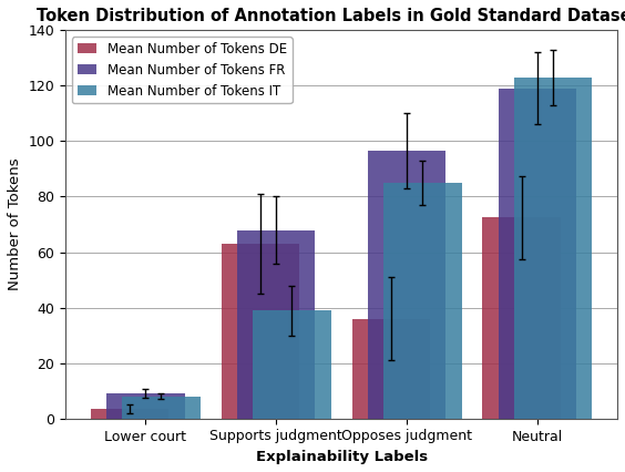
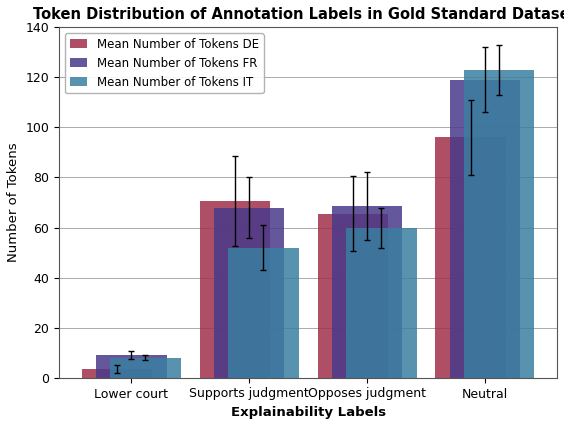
Mean Number of Tokens DE/Supports judgment: 63.0 -> 70.5
Mean Number of Tokens IT/Supports judgment: 39 -> 52
Mean Number of Tokens DE/Opposes judgment: 36.0 -> 65.5
Mean Number of Tokens FR/Opposes judgment: 96.5 -> 68.5
Mean Number of Tokens IT/Opposes judgment: 85 -> 60
Mean Number of Tokens DE/Neutral: 72.5 -> 96.0
